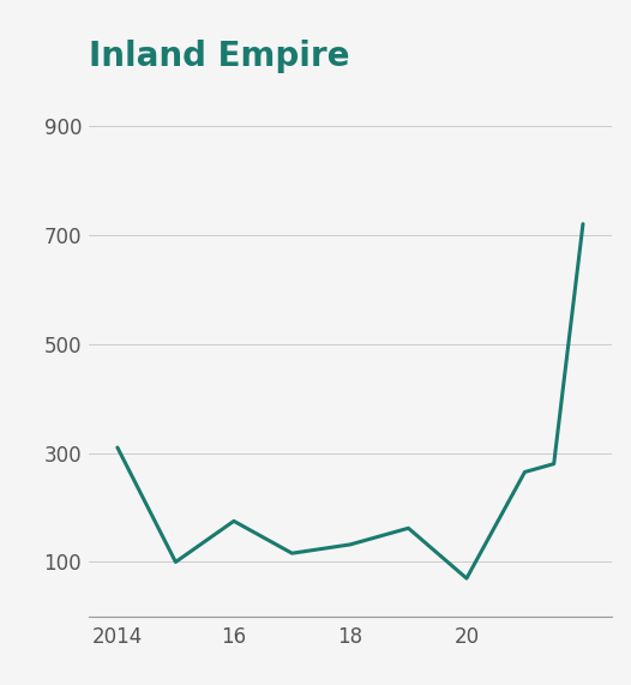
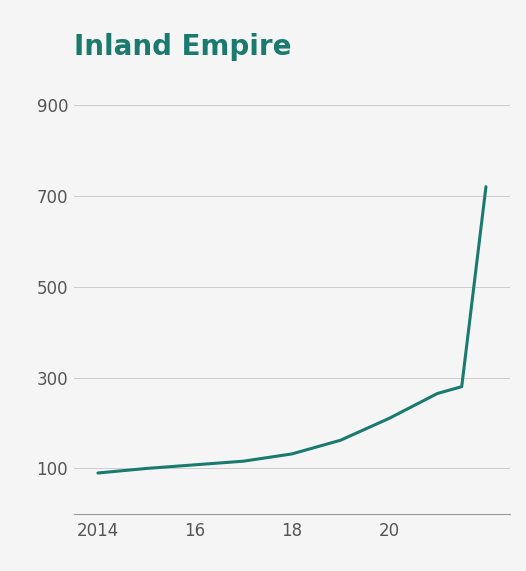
2014: 310 -> 90
16: 175 -> 108
20: 70 -> 210
